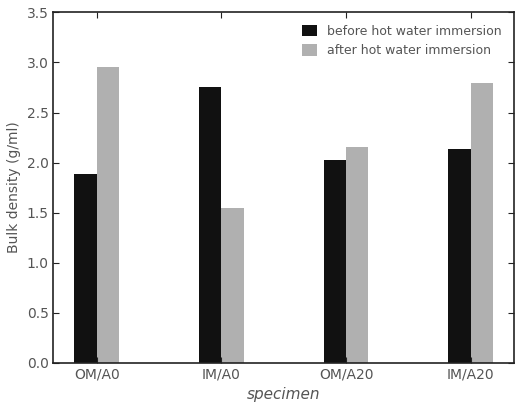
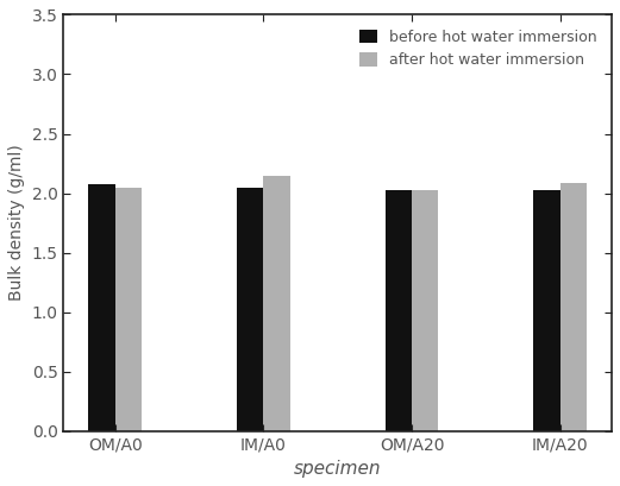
before hot water immersion/OM/A0: 1.89 -> 2.08
after hot water immersion/OM/A0: 2.95 -> 2.05
before hot water immersion/IM/A0: 2.75 -> 2.05
after hot water immersion/IM/A0: 1.55 -> 2.15
after hot water immersion/OM/A20: 2.16 -> 2.03
before hot water immersion/IM/A20: 2.14 -> 2.03
after hot water immersion/IM/A20: 2.79 -> 2.09
